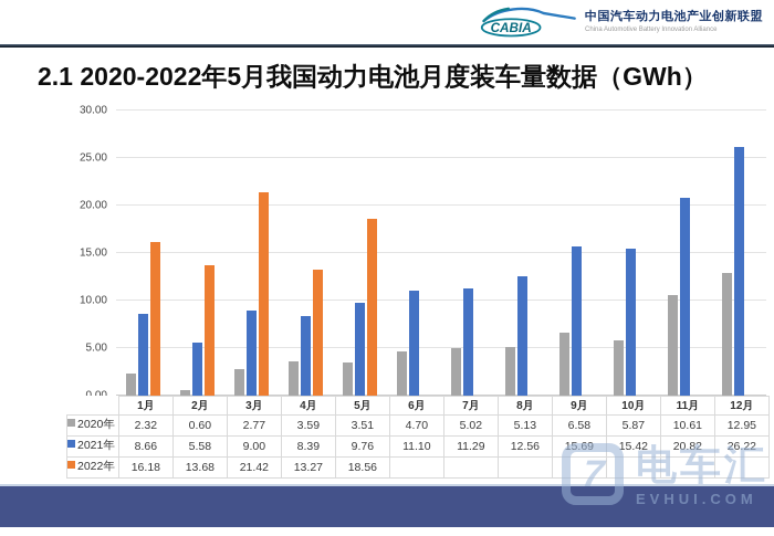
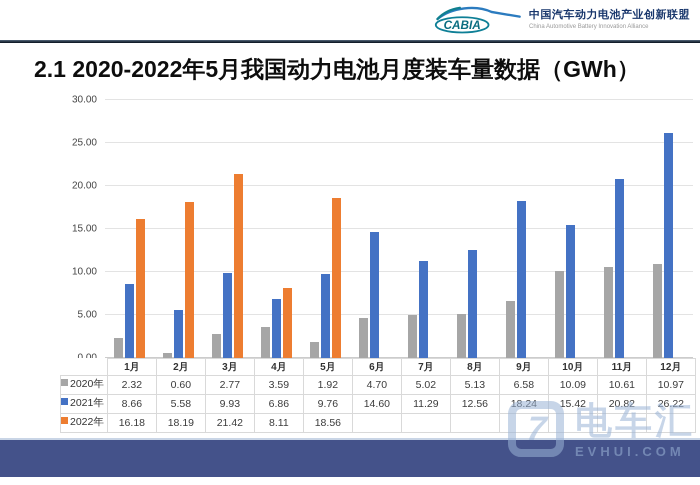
2022年/2月: 13.68 -> 18.19
2021年/3月: 9.00 -> 9.93
2021年/4月: 8.39 -> 6.86
2022年/4月: 13.27 -> 8.11
2020年/5月: 3.51 -> 1.92
2021年/6月: 11.10 -> 14.60
2021年/9月: 15.69 -> 18.24
2020年/10月: 5.87 -> 10.09
2020年/12月: 12.95 -> 10.97
